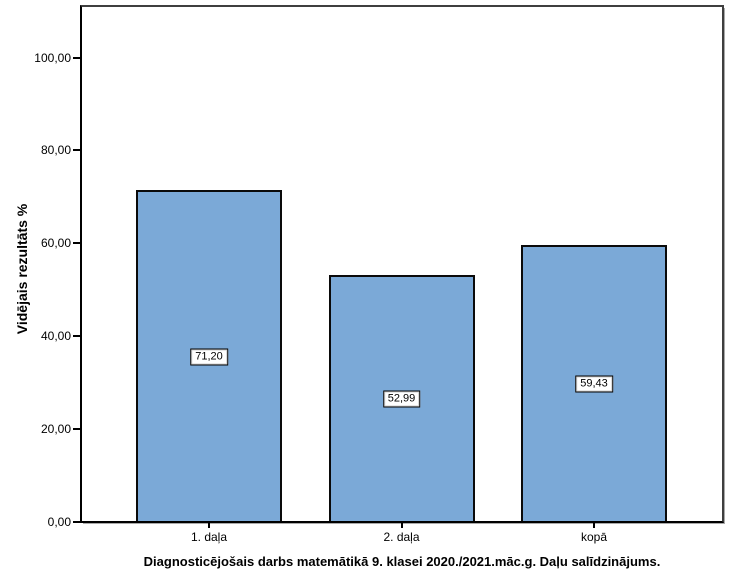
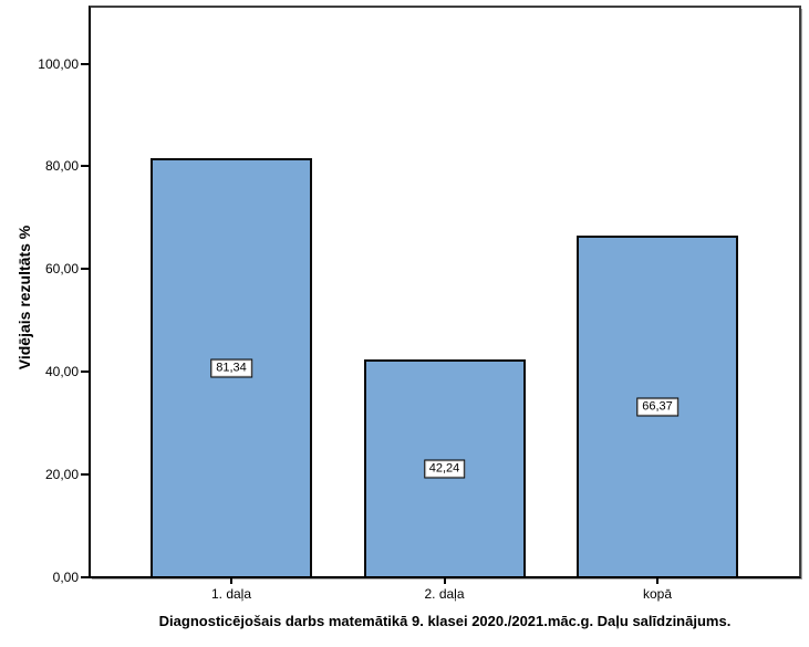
1. daļa: 71,20 -> 81,34
2. daļa: 52,99 -> 42,24
kopā: 59,43 -> 66,37
